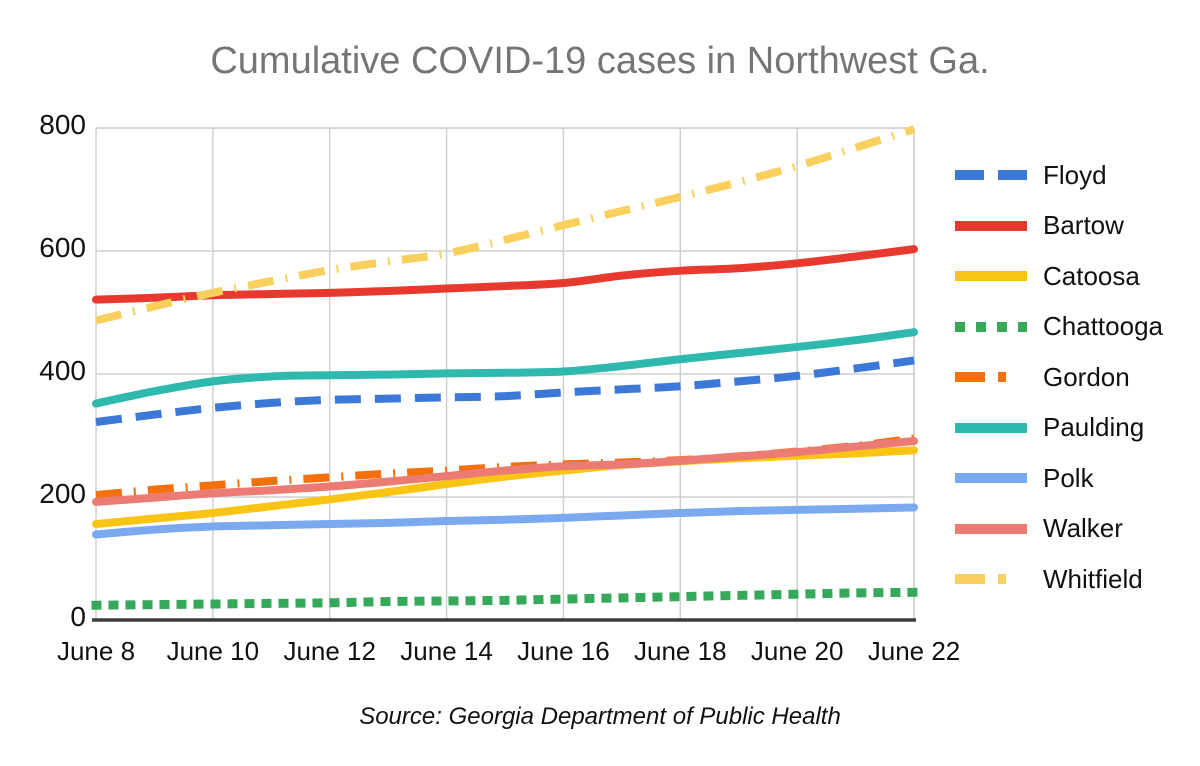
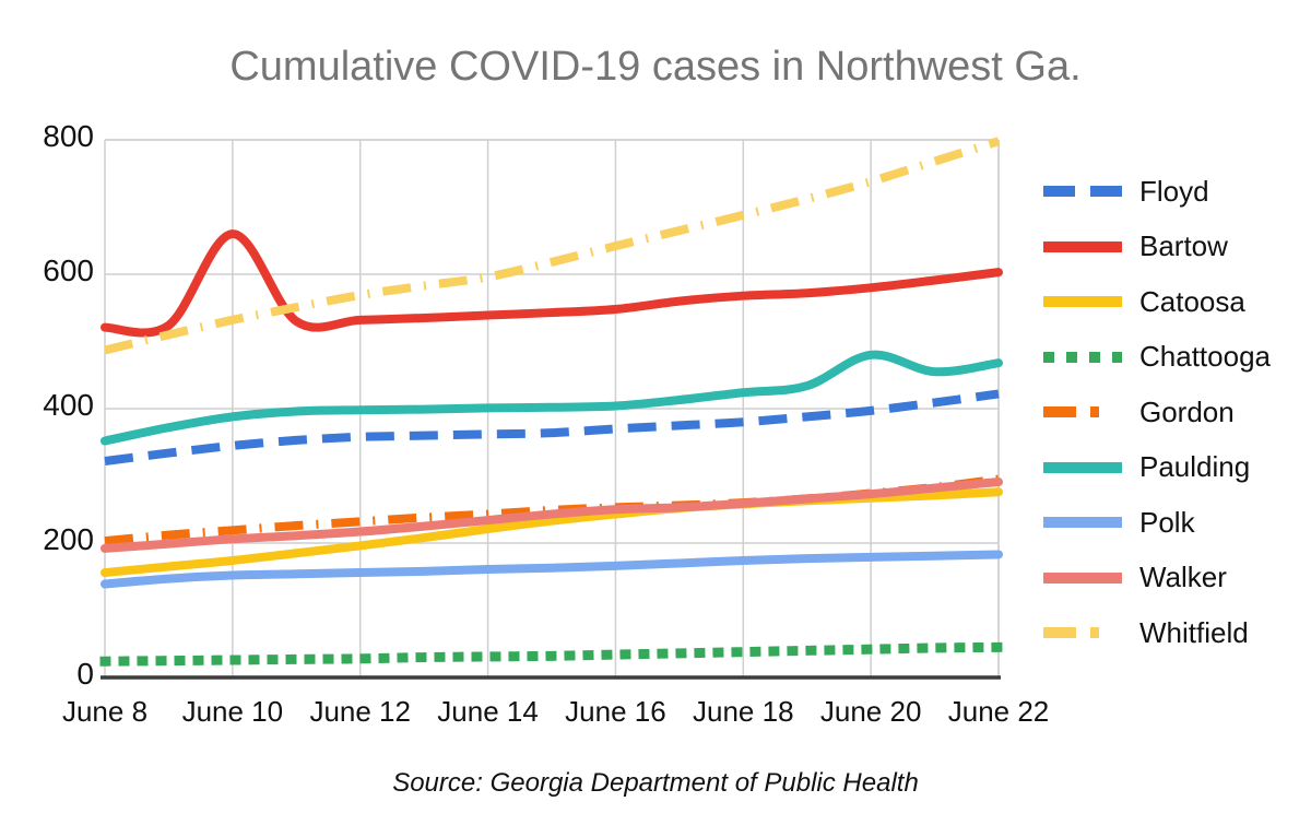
Bartow/June 10: 530 -> 660
Paulding/June 20: 440 -> 480
